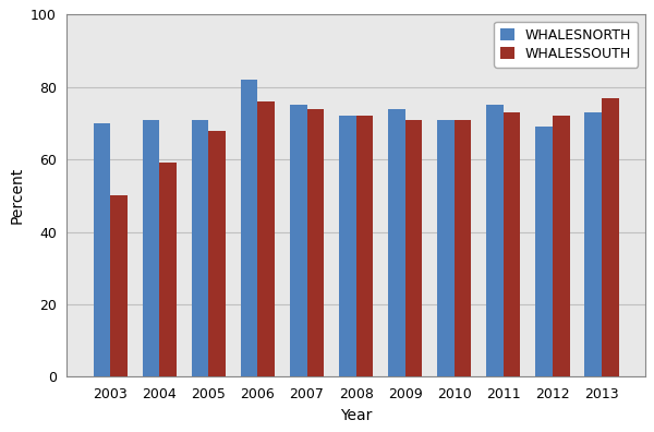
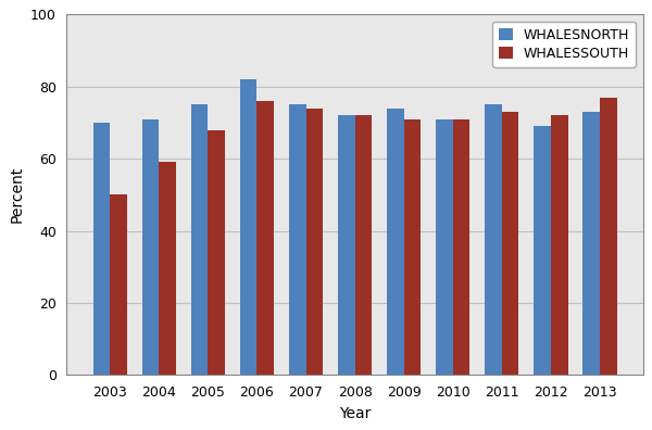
WHALESNORTH/2005: 71 -> 75
